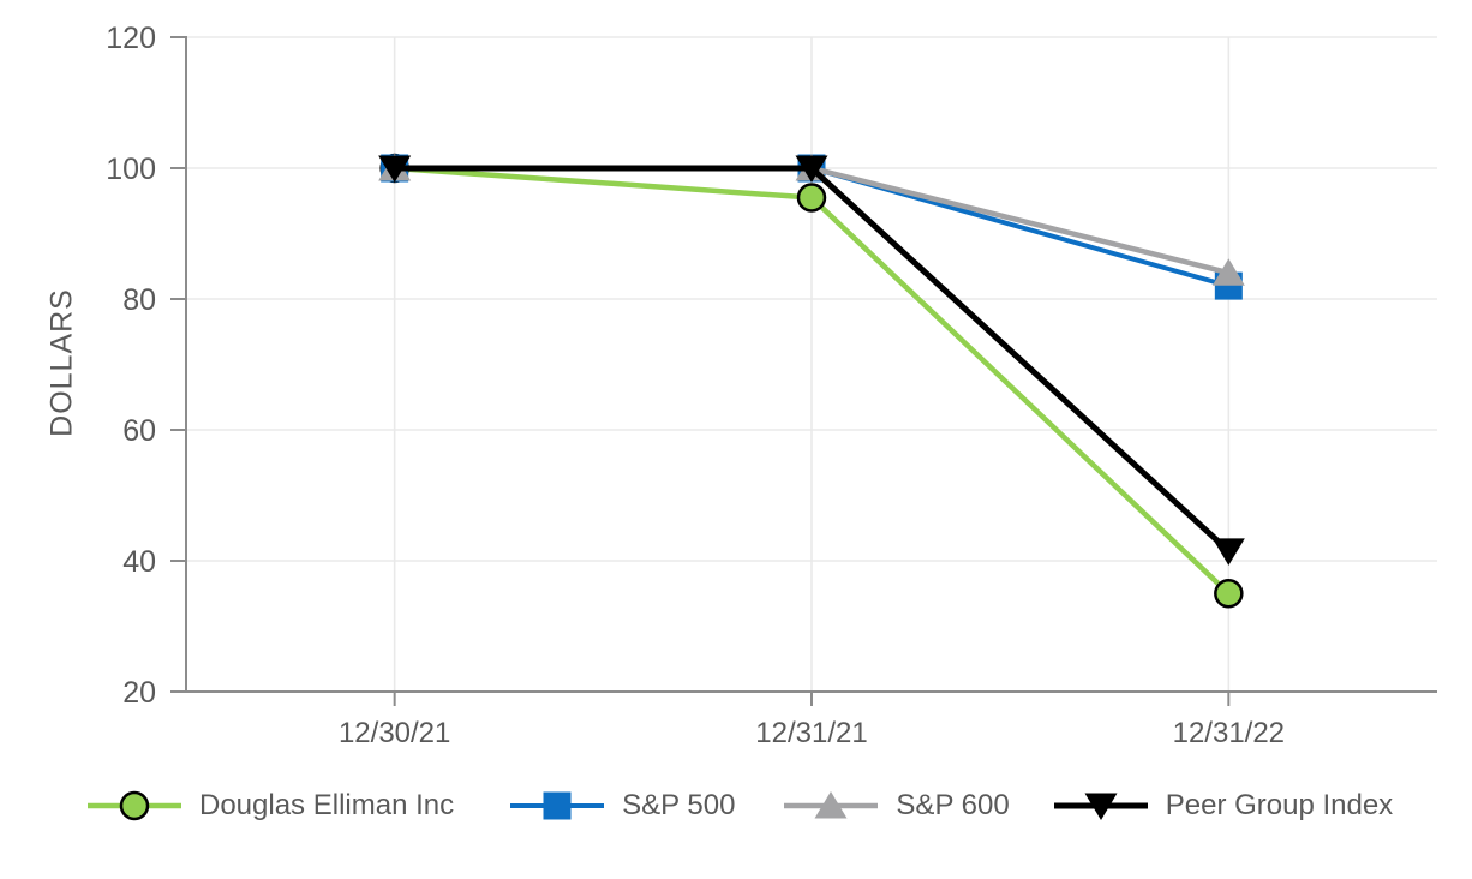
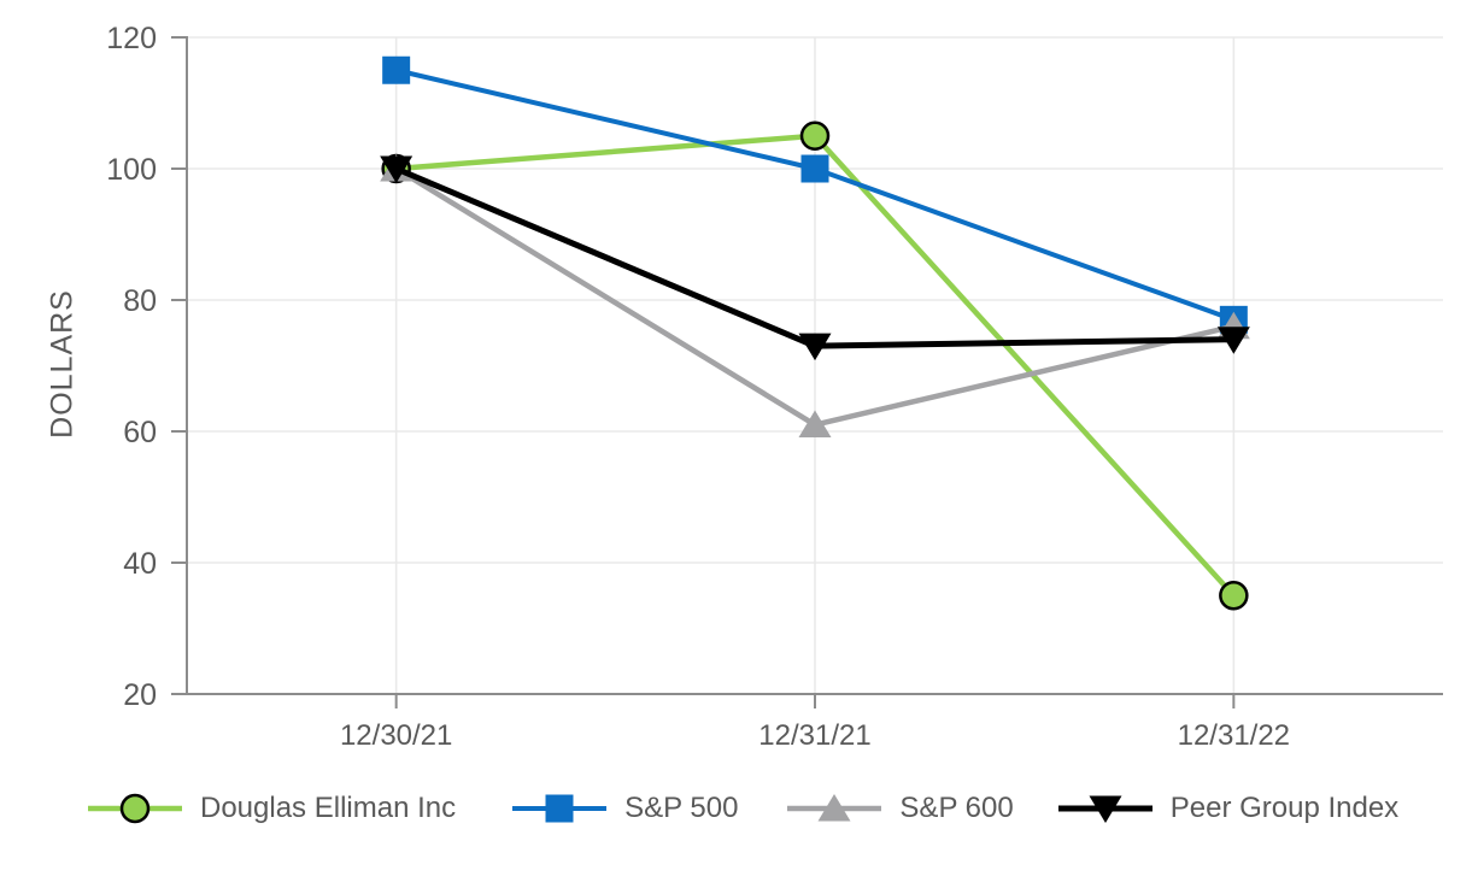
S&P 500/12/30/21: 100 -> 115
Douglas Elliman Inc/12/31/21: 96 -> 105
S&P 600/12/31/21: 100 -> 61
Peer Group Index/12/31/21: 100 -> 73
S&P 500/12/31/22: 82 -> 77
S&P 600/12/31/22: 84 -> 76
Peer Group Index/12/31/22: 42 -> 74
